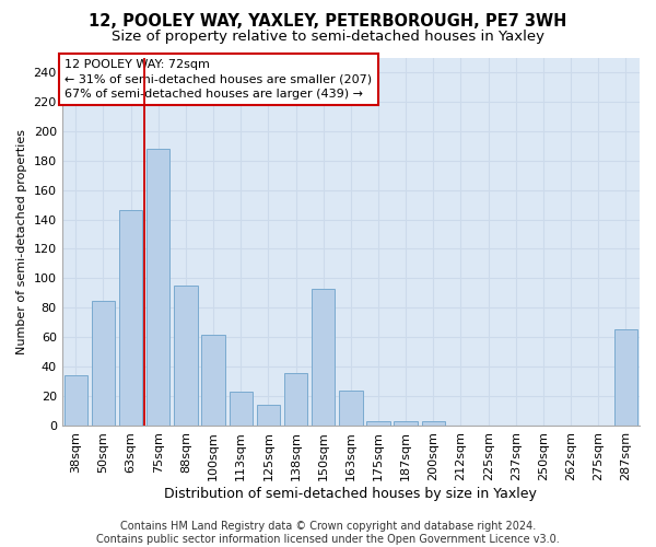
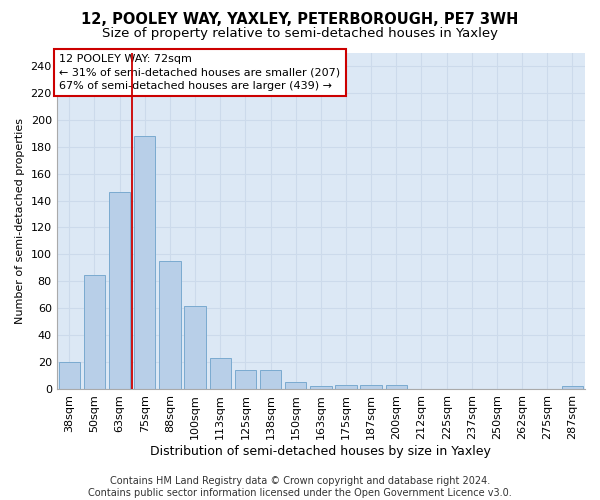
38sqm: 34 -> 20
138sqm: 36 -> 14
150sqm: 93 -> 5
163sqm: 24 -> 2
287sqm: 65 -> 2
